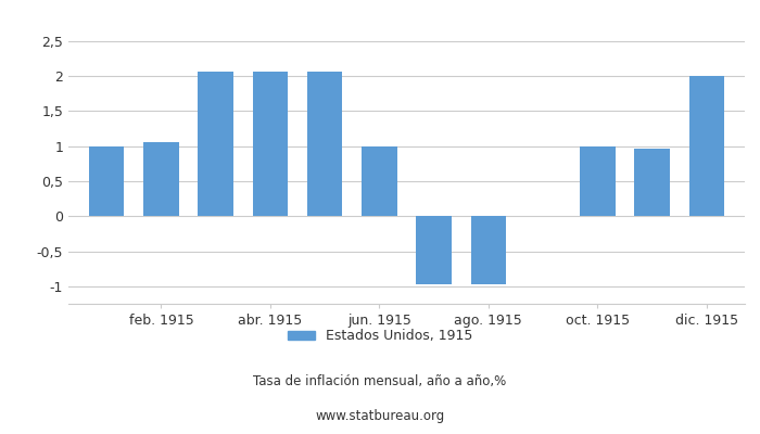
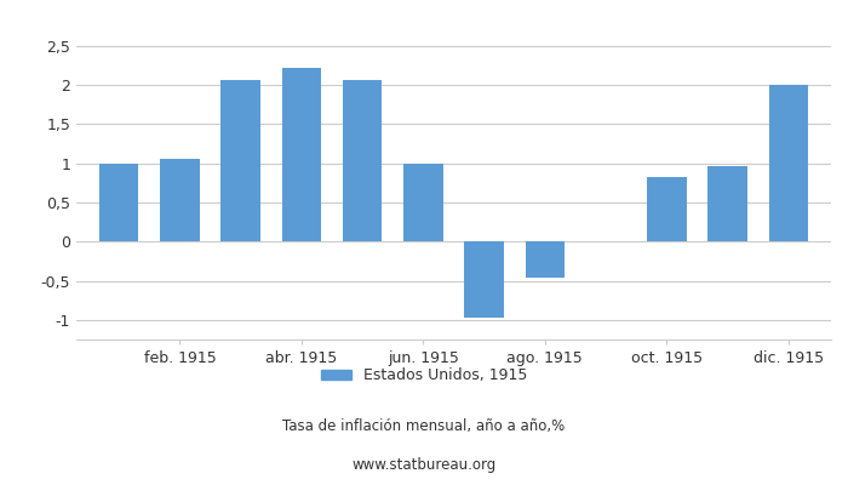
abr. 1915: 2,06 -> 2,22
ago. 1915: -0,97 -> -0,46
oct. 1915: 1,00 -> 0,82
